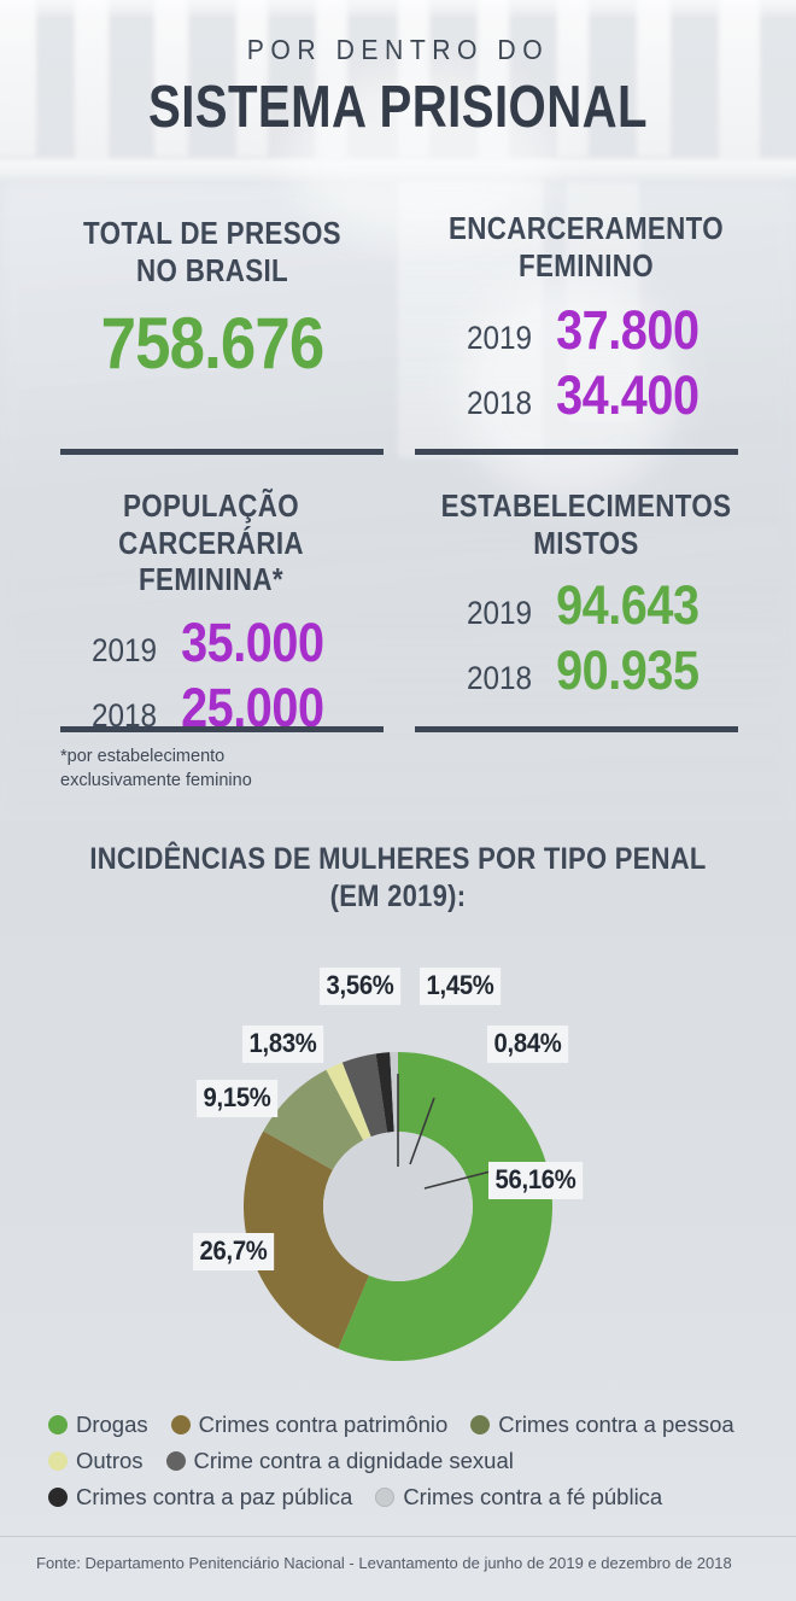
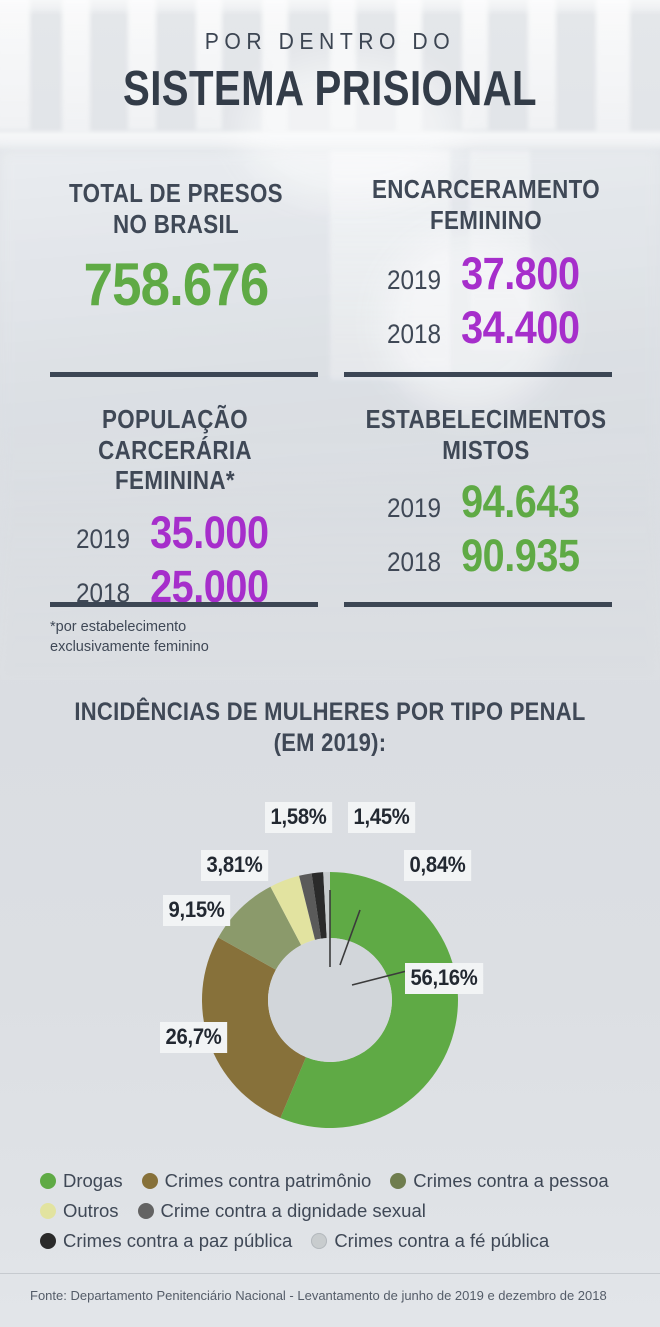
Outros: 1,83% -> 3,81%
Crime contra a dignidade sexual: 3,56% -> 1,58%
